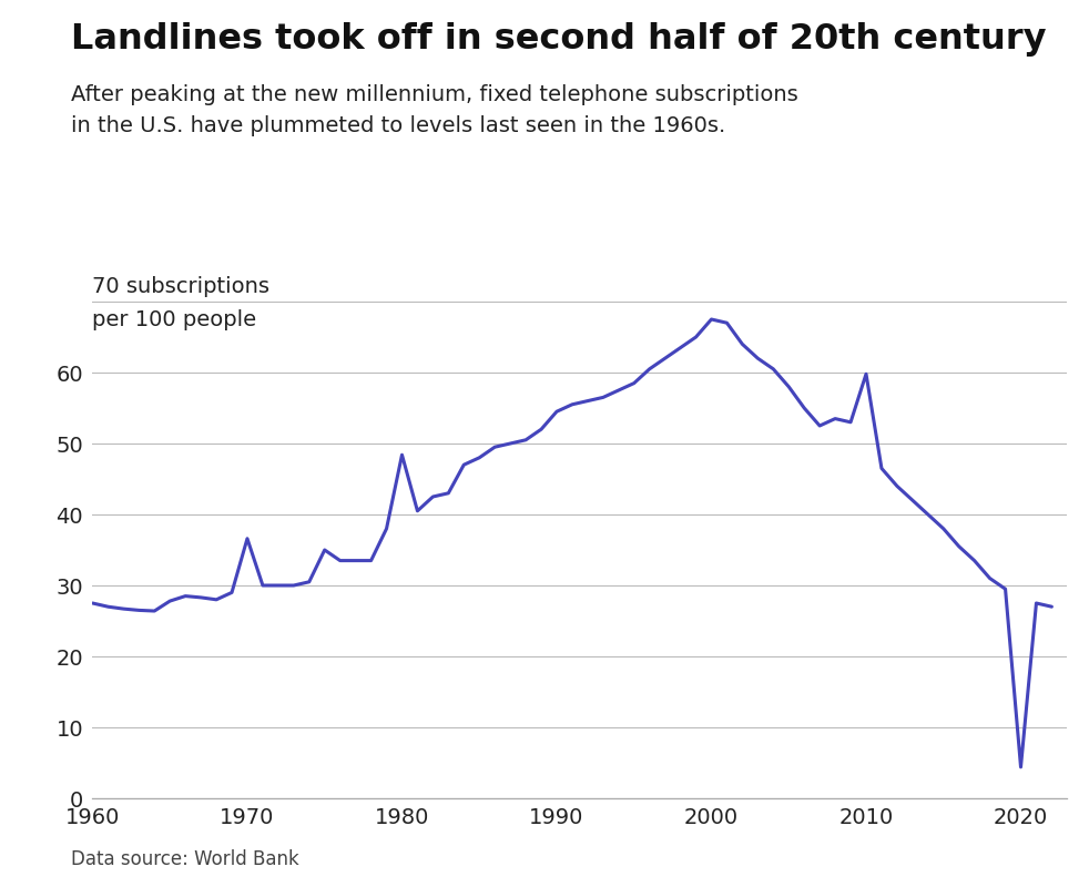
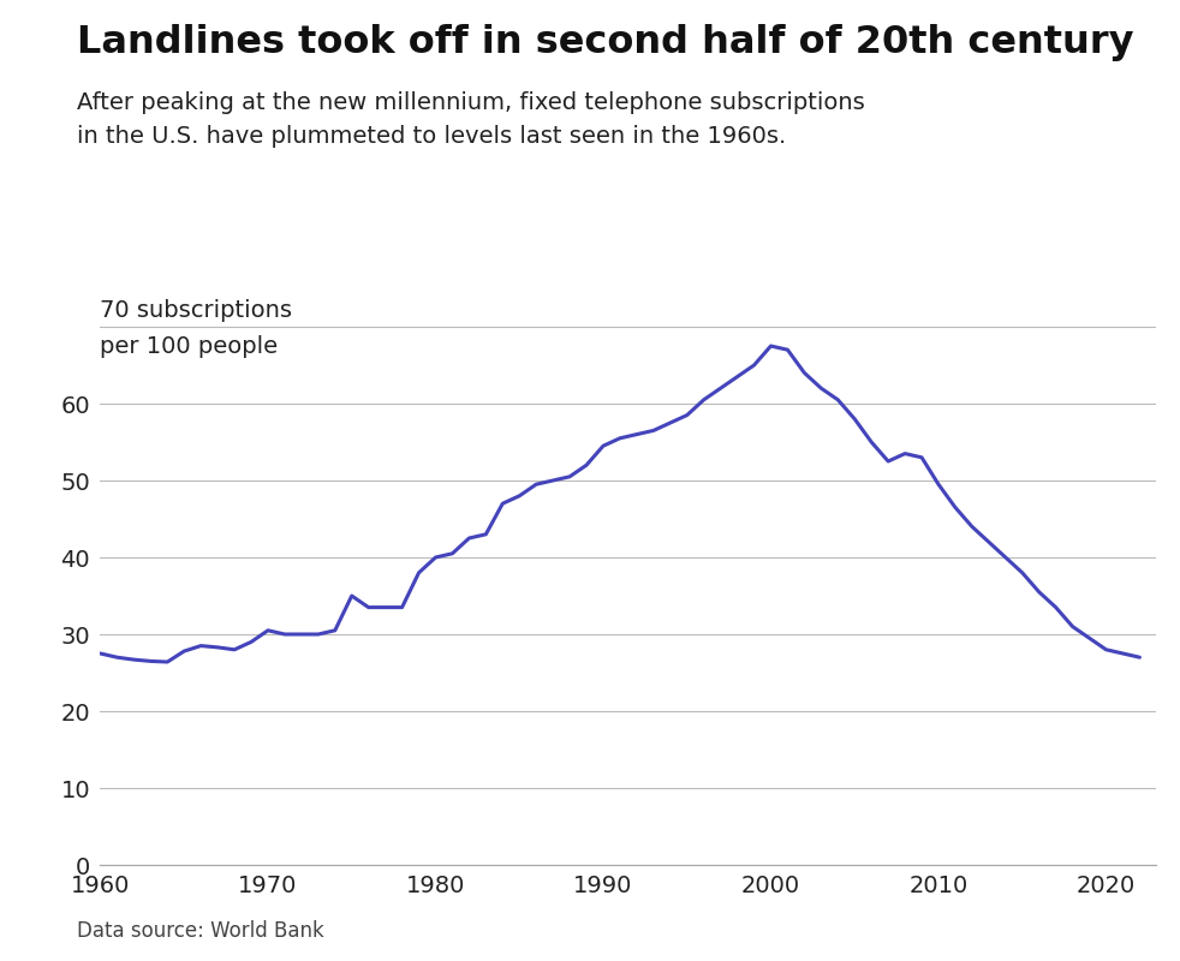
1970: 36.6 -> 30.5
1980: 48.4 -> 40.0
2010: 59.8 -> 49.5
2020: 4.4 -> 28.0
